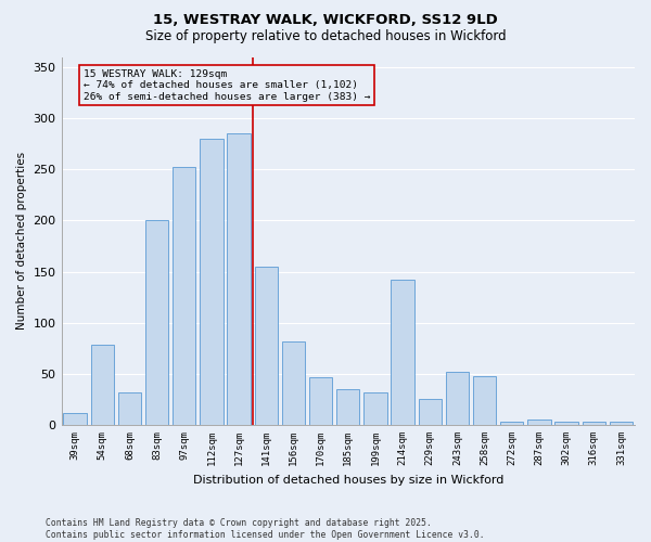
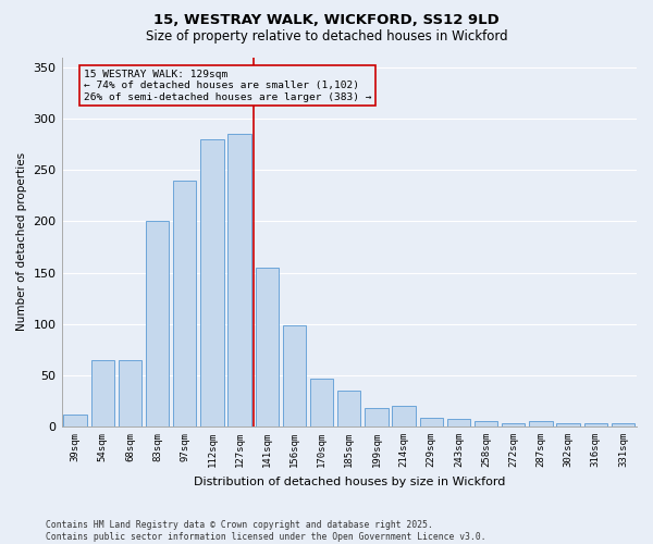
54sqm: 78 -> 65
68sqm: 32 -> 65
97sqm: 252 -> 240
156sqm: 82 -> 99
199sqm: 32 -> 18
214sqm: 142 -> 20
229sqm: 26 -> 9
243sqm: 52 -> 7
258sqm: 48 -> 5
